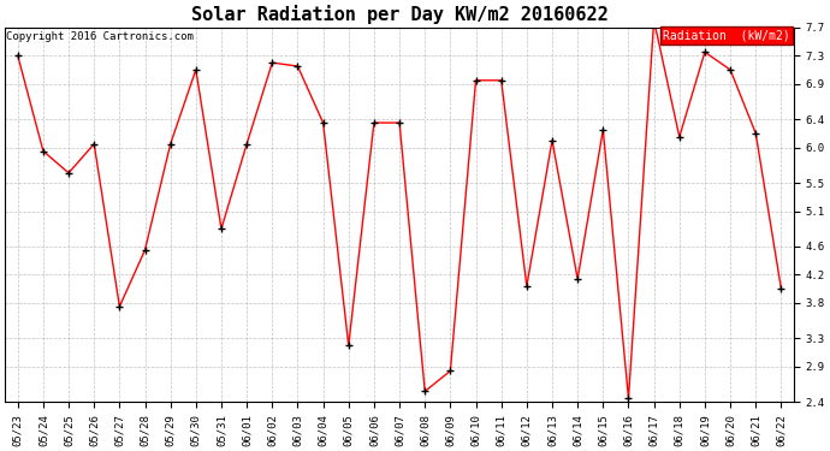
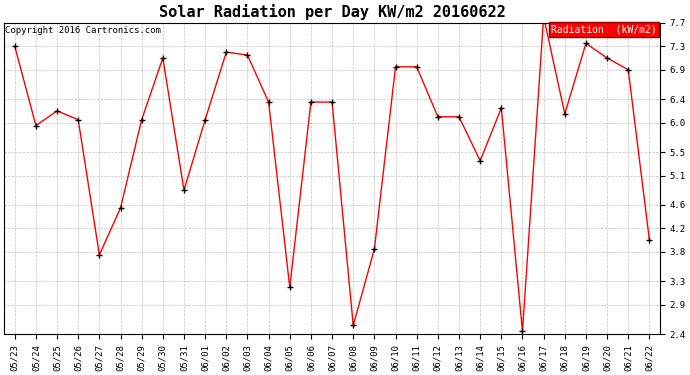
05/25: 5.64 -> 6.20
06/09: 2.84 -> 3.85
06/12: 4.04 -> 6.10
06/14: 4.14 -> 5.35
06/21: 6.20 -> 6.90
